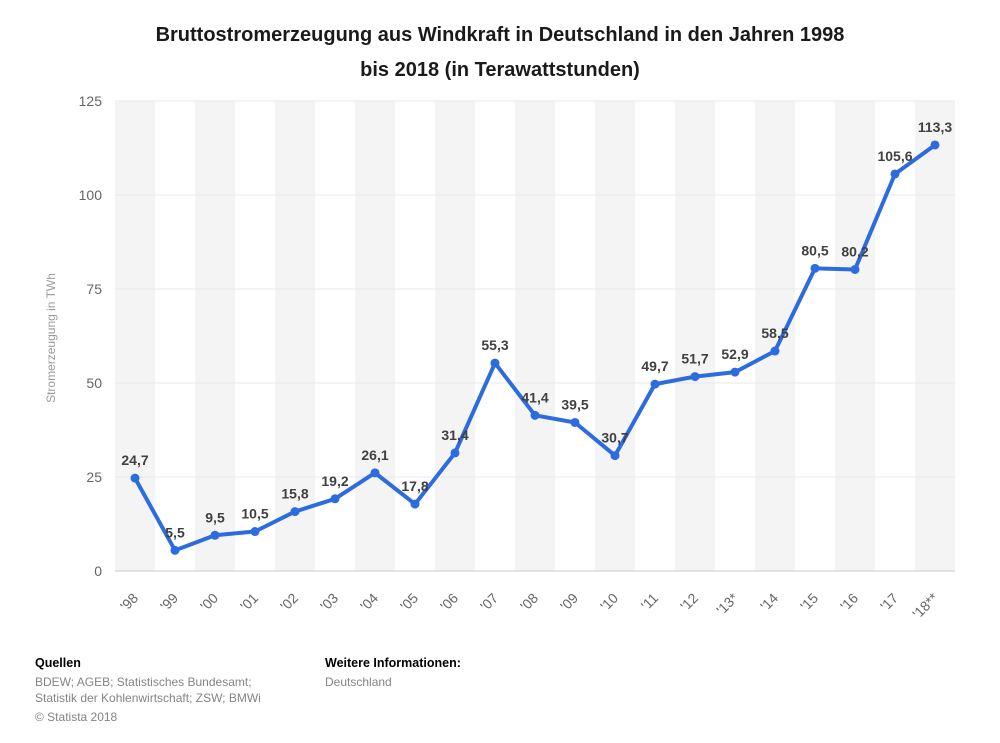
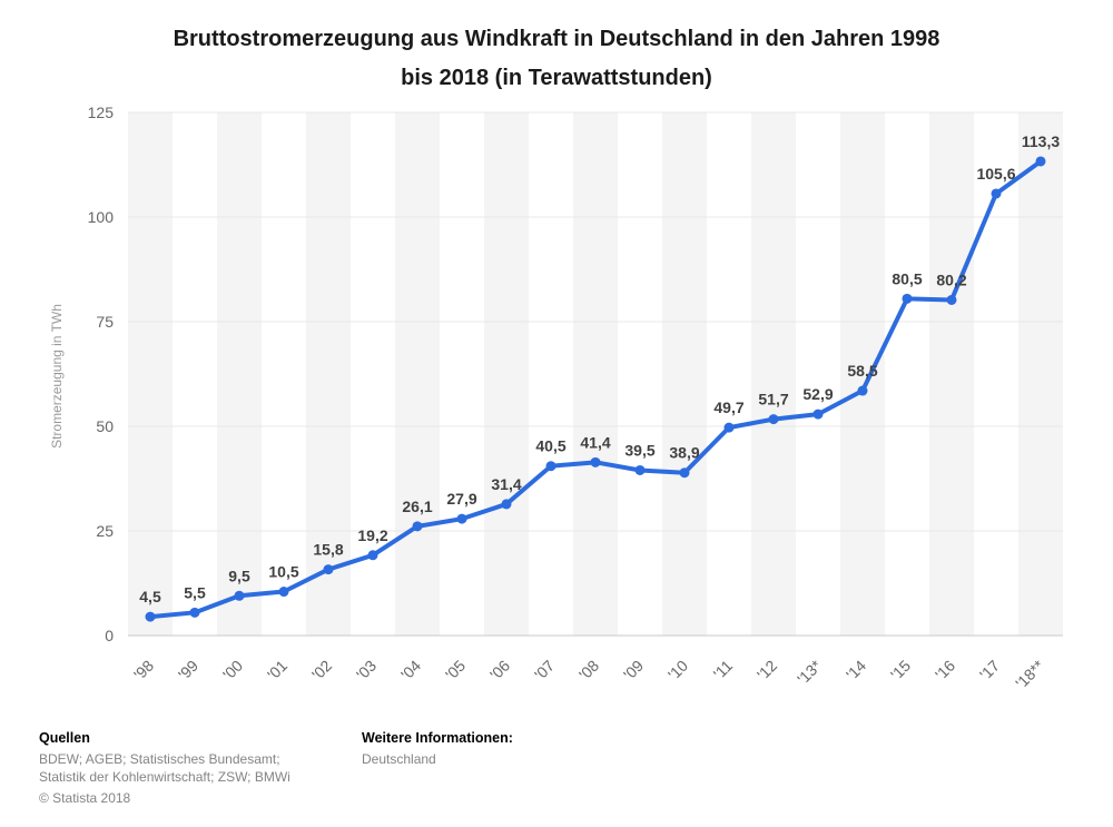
'98: 24,7 -> 4,5
'05: 17,8 -> 27,9
'07: 55,3 -> 40,5
'10: 30,7 -> 38,9
